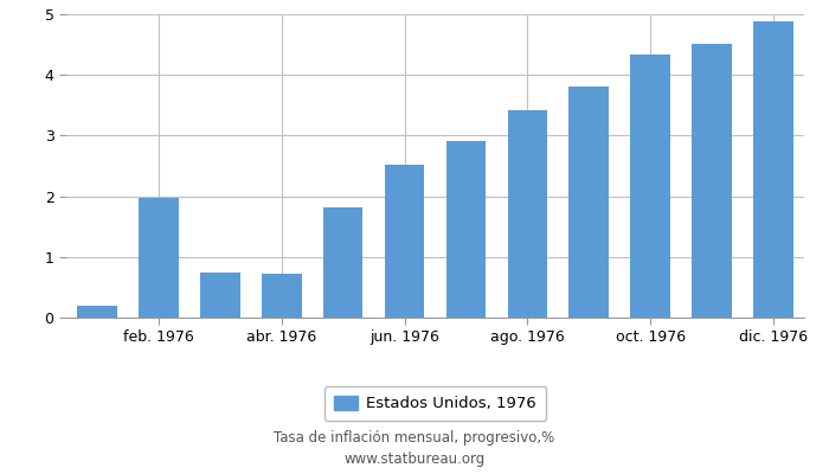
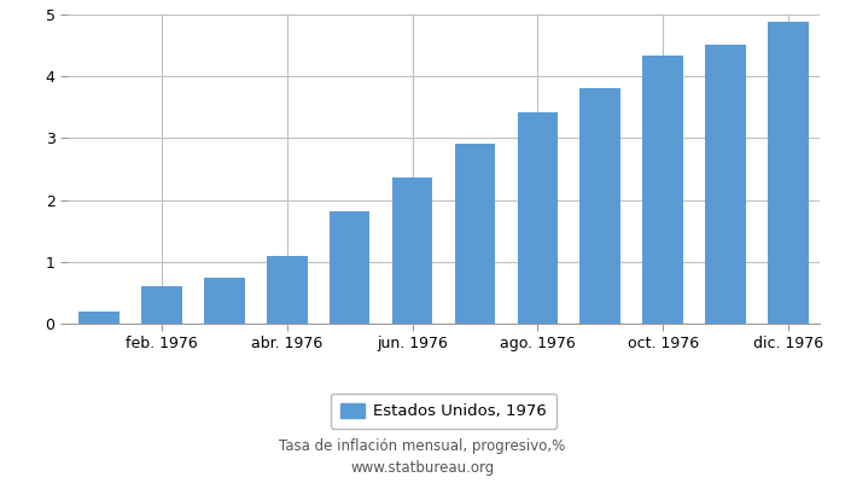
feb. 1976: 1.98 -> 0.60
abr. 1976: 0.72 -> 1.10
jun. 1976: 2.52 -> 2.36
